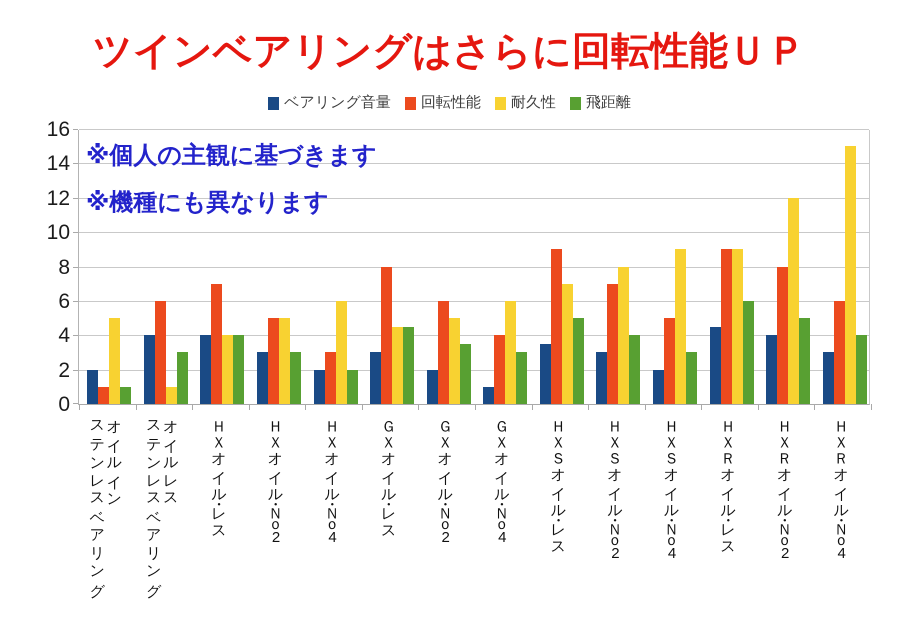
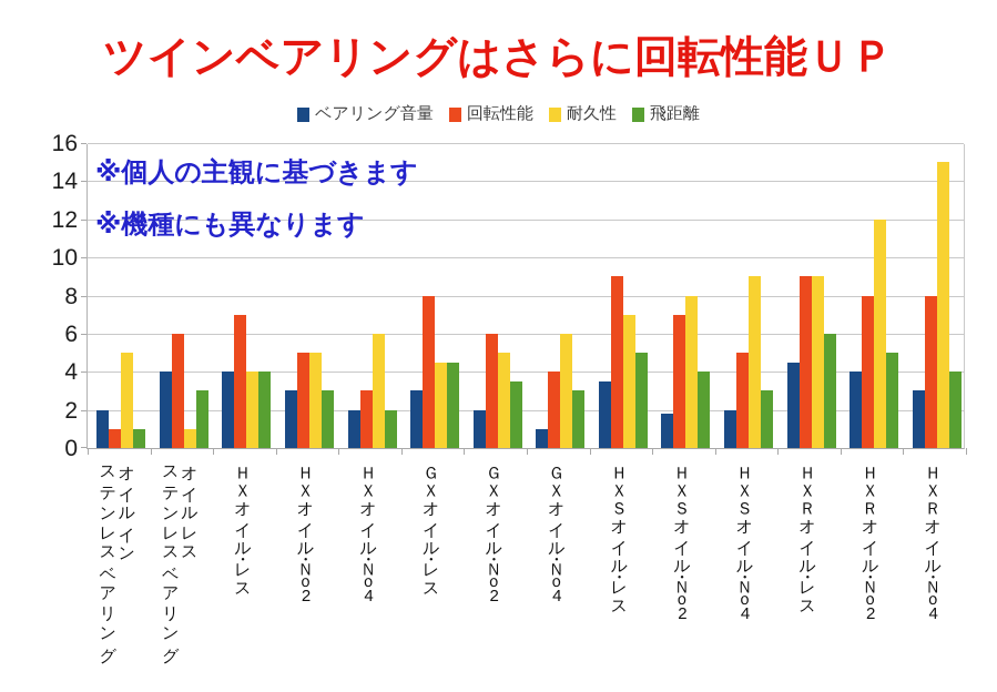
ベアリング音量/ＨＸＳオイル・Ｎｏ2: 3.0 -> 1.8
回転性能/ＨＸＲオイル・Ｎｏ4: 6 -> 8
